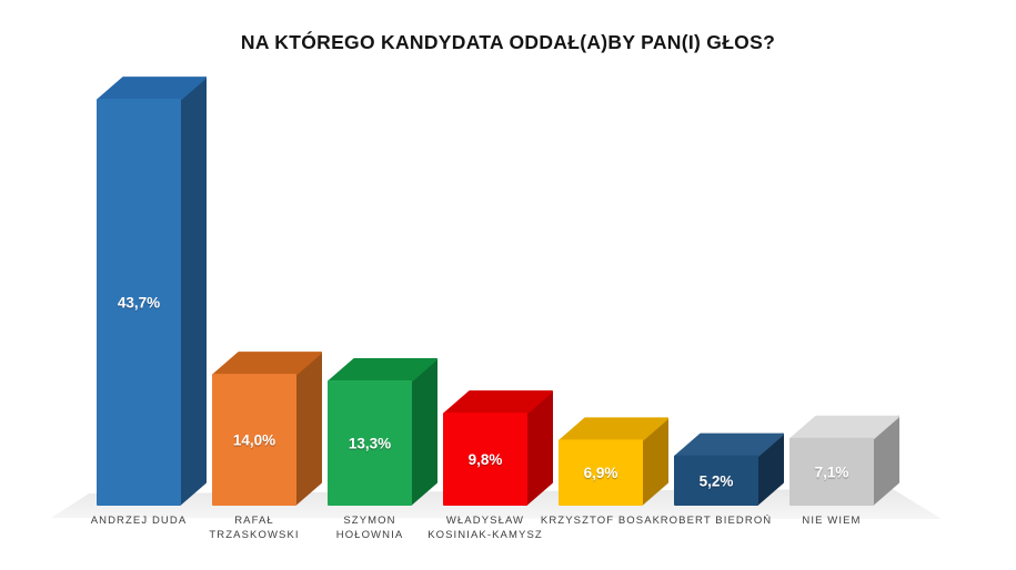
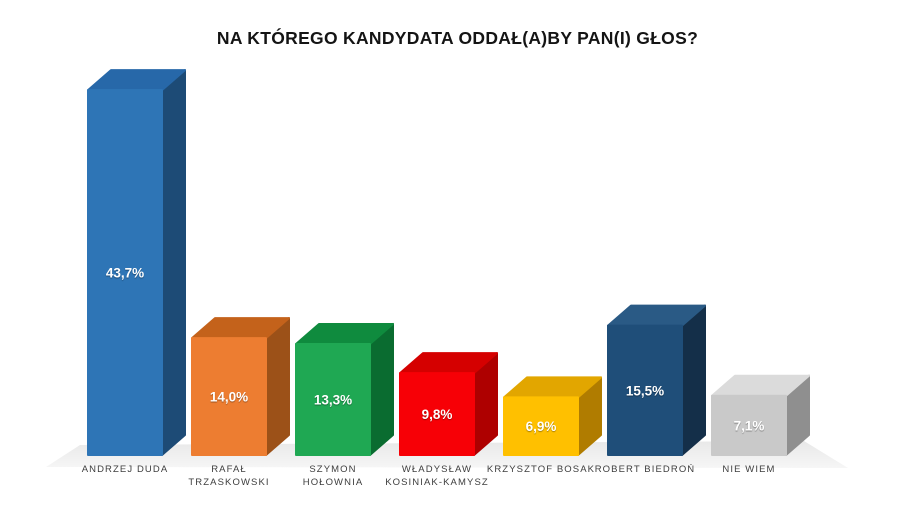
ROBERT BIEDROŃ: 5,2% -> 15,5%
